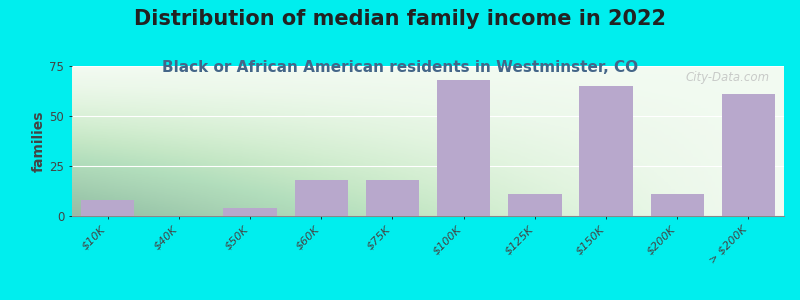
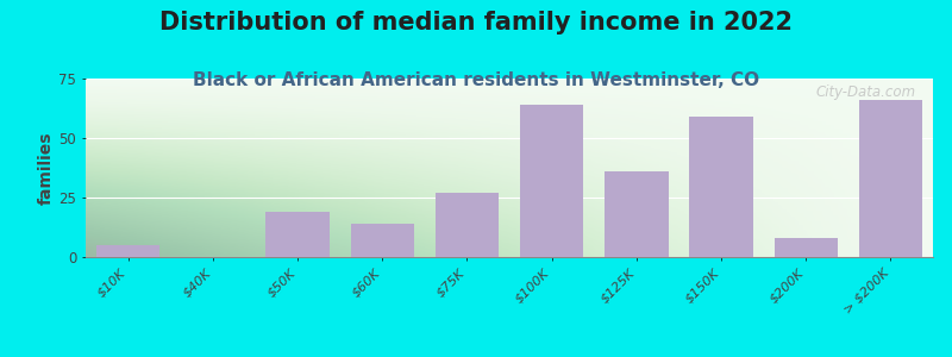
$10K: 8 -> 5
$50K: 4 -> 19
$60K: 18 -> 14
$75K: 18 -> 27
$100K: 68 -> 64
$125K: 11 -> 36
$150K: 65 -> 59
$200K: 11 -> 8
> $200K: 61 -> 66
